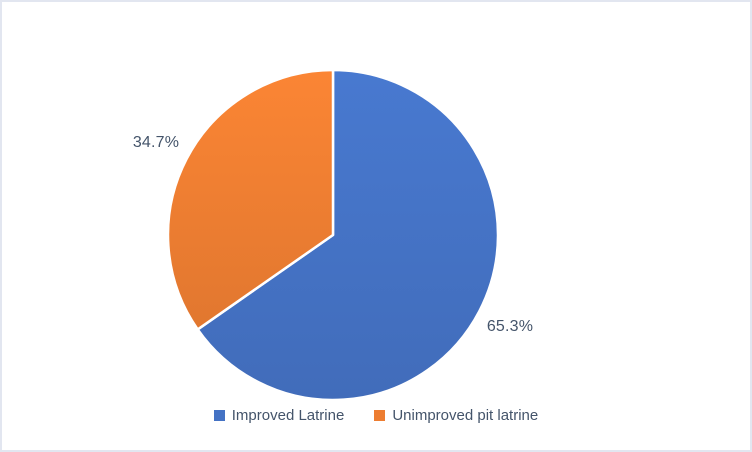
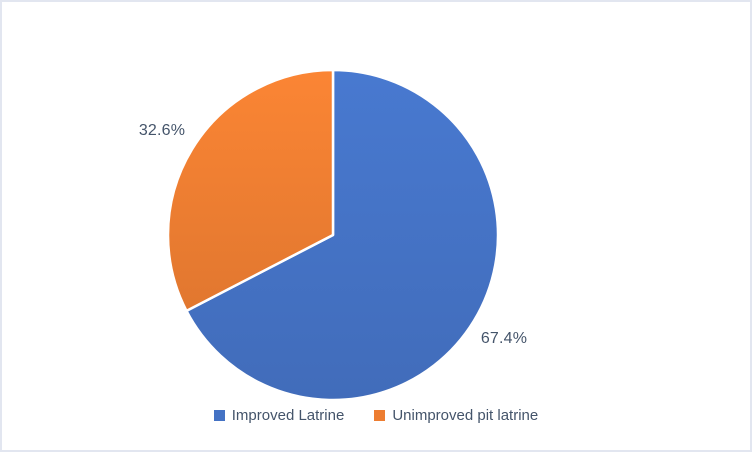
Improved Latrine: 65.3% -> 67.4%
Unimproved pit latrine: 34.7% -> 32.6%
